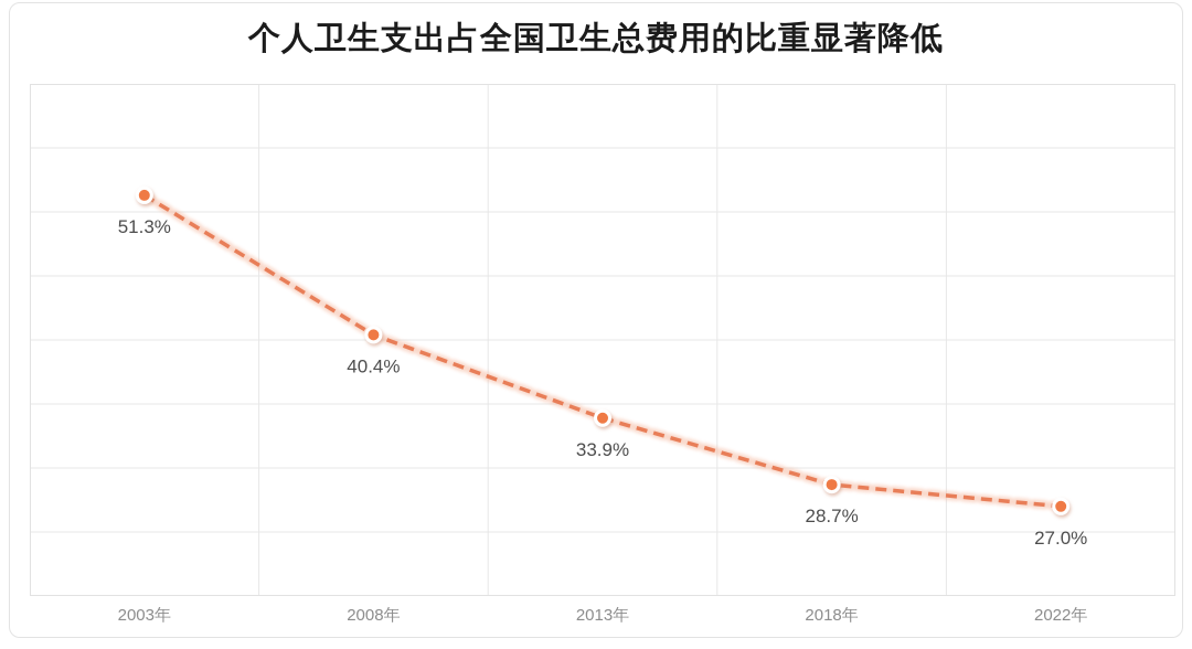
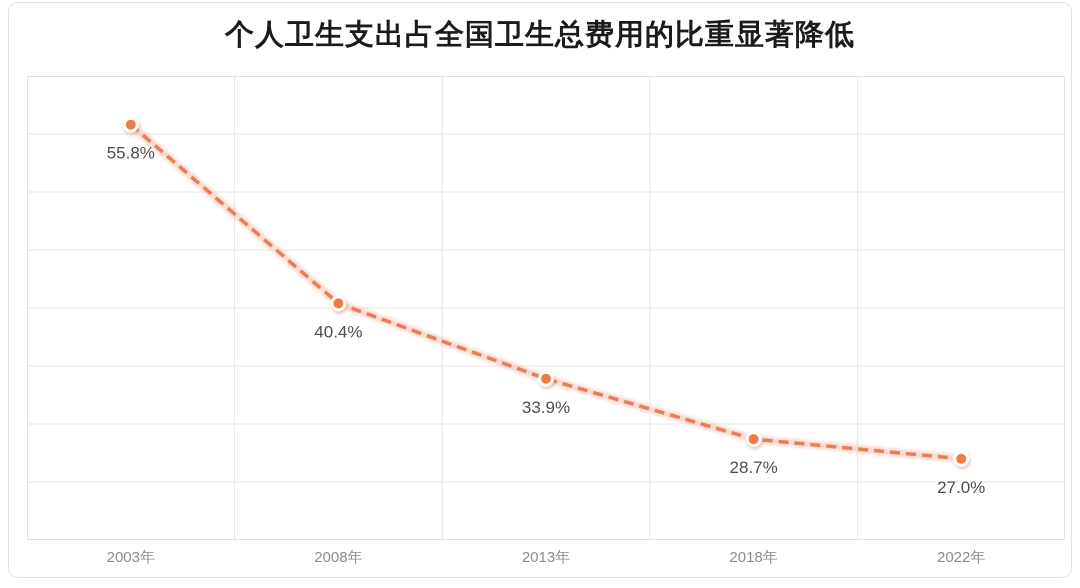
2003年: 51.3% -> 55.8%
